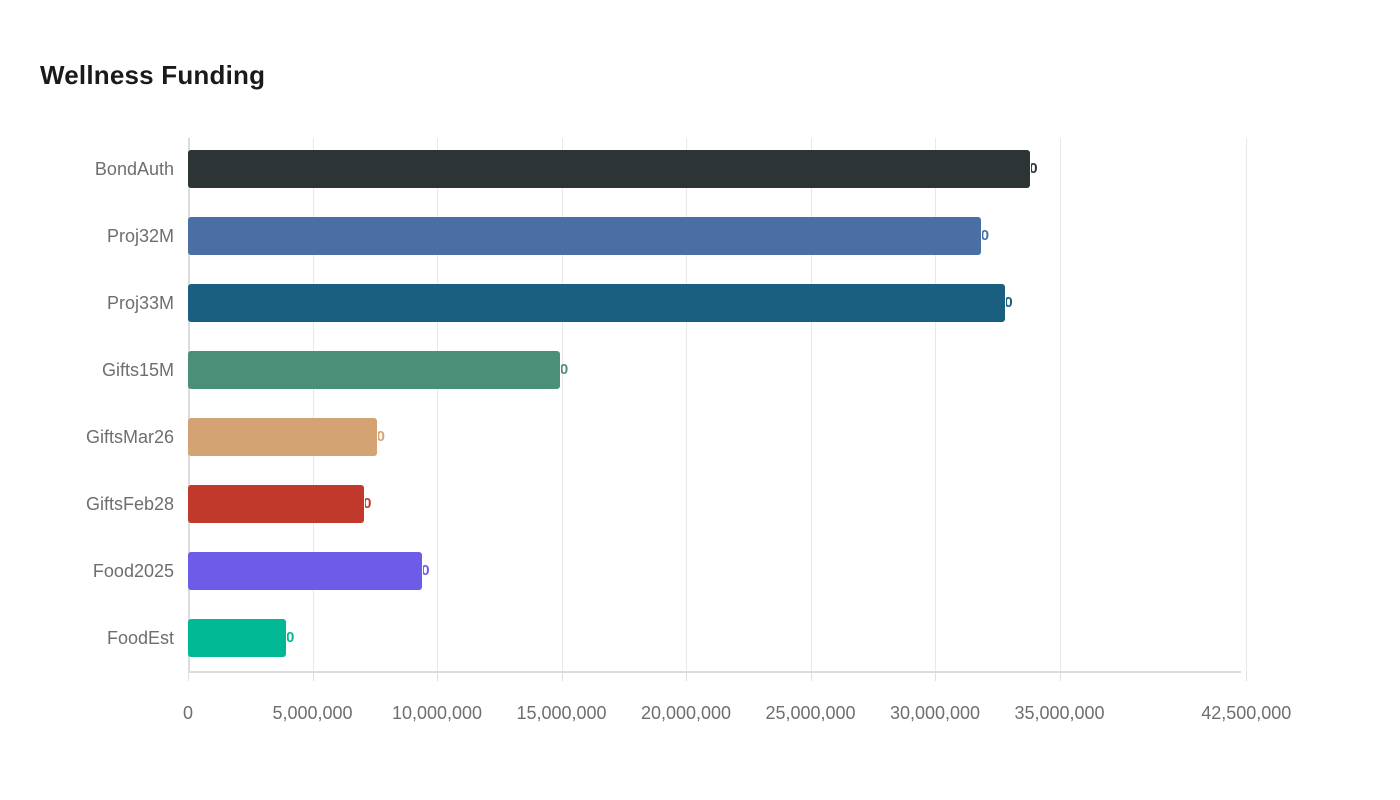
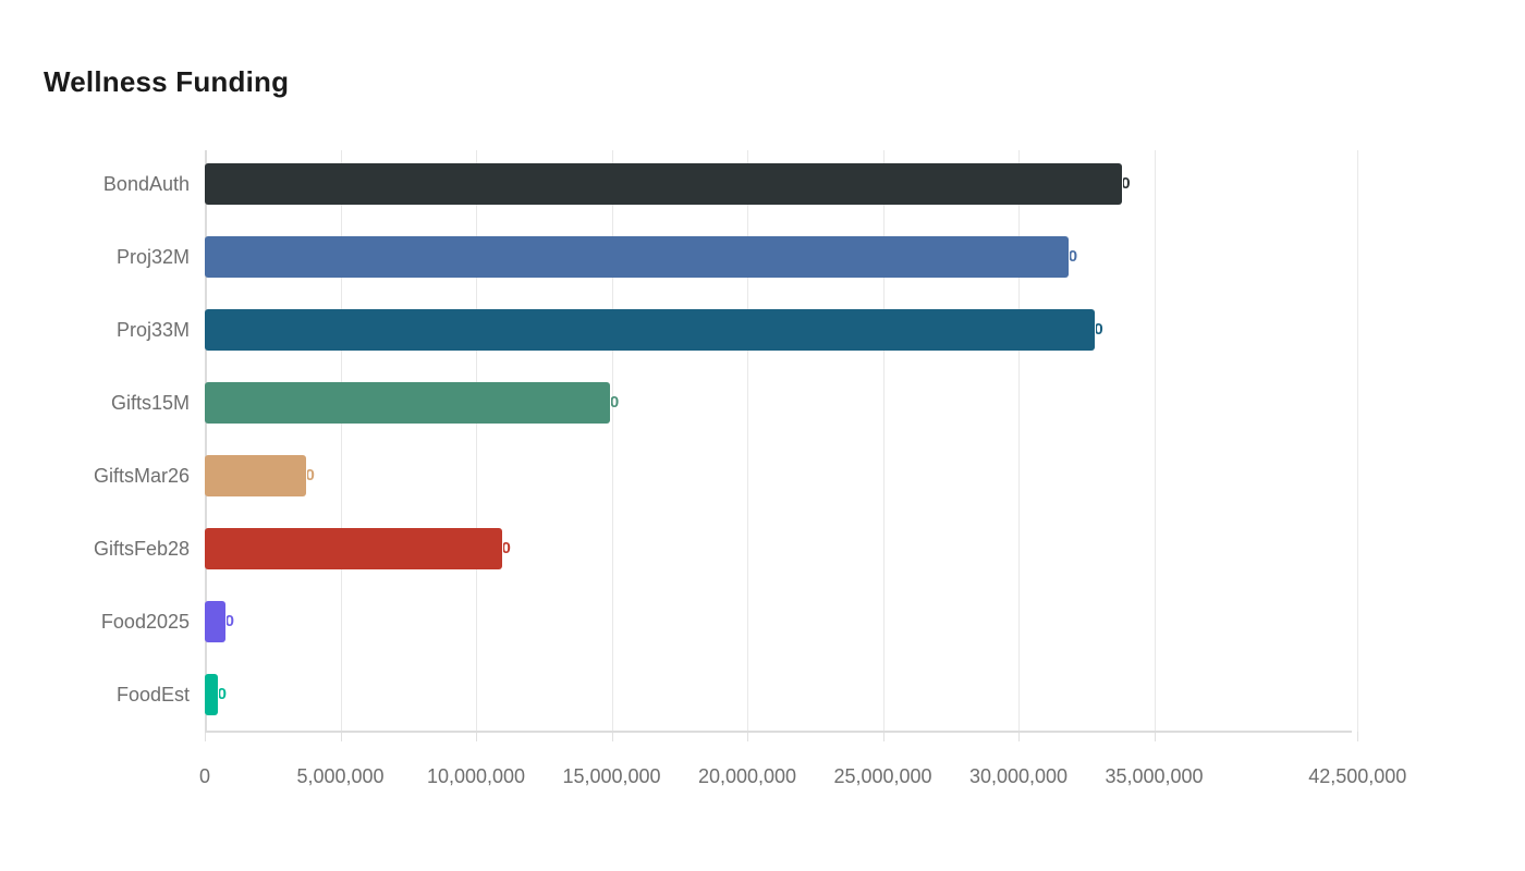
GiftsMar26: 7,590,000 -> 3,730,000
GiftsFeb28: 7,050,000 -> 10,960,000
Food2025: 9,380,000 -> 760,000
FoodEst: 3,950,000 -> 480,000
